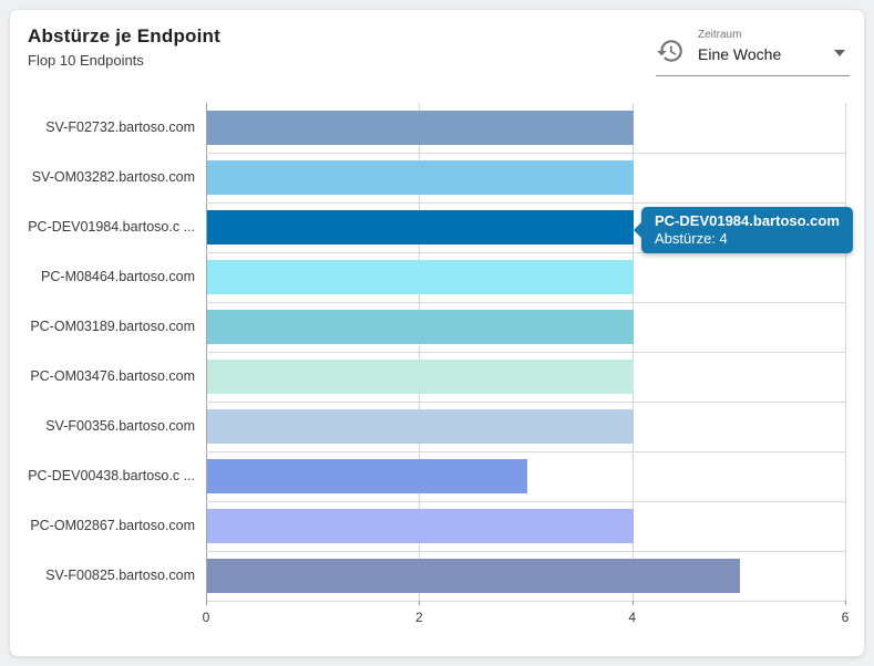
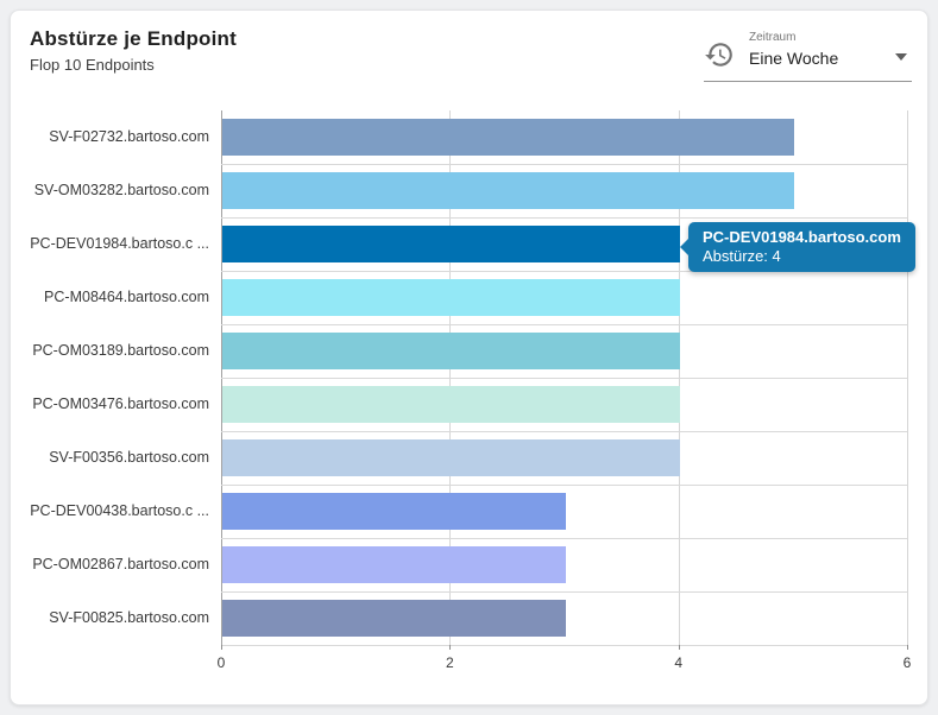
SV-F02732.bartoso.com: 4 -> 5
SV-OM03282.bartoso.com: 4 -> 5
PC-OM02867.bartoso.com: 4 -> 3
SV-F00825.bartoso.com: 5 -> 3
